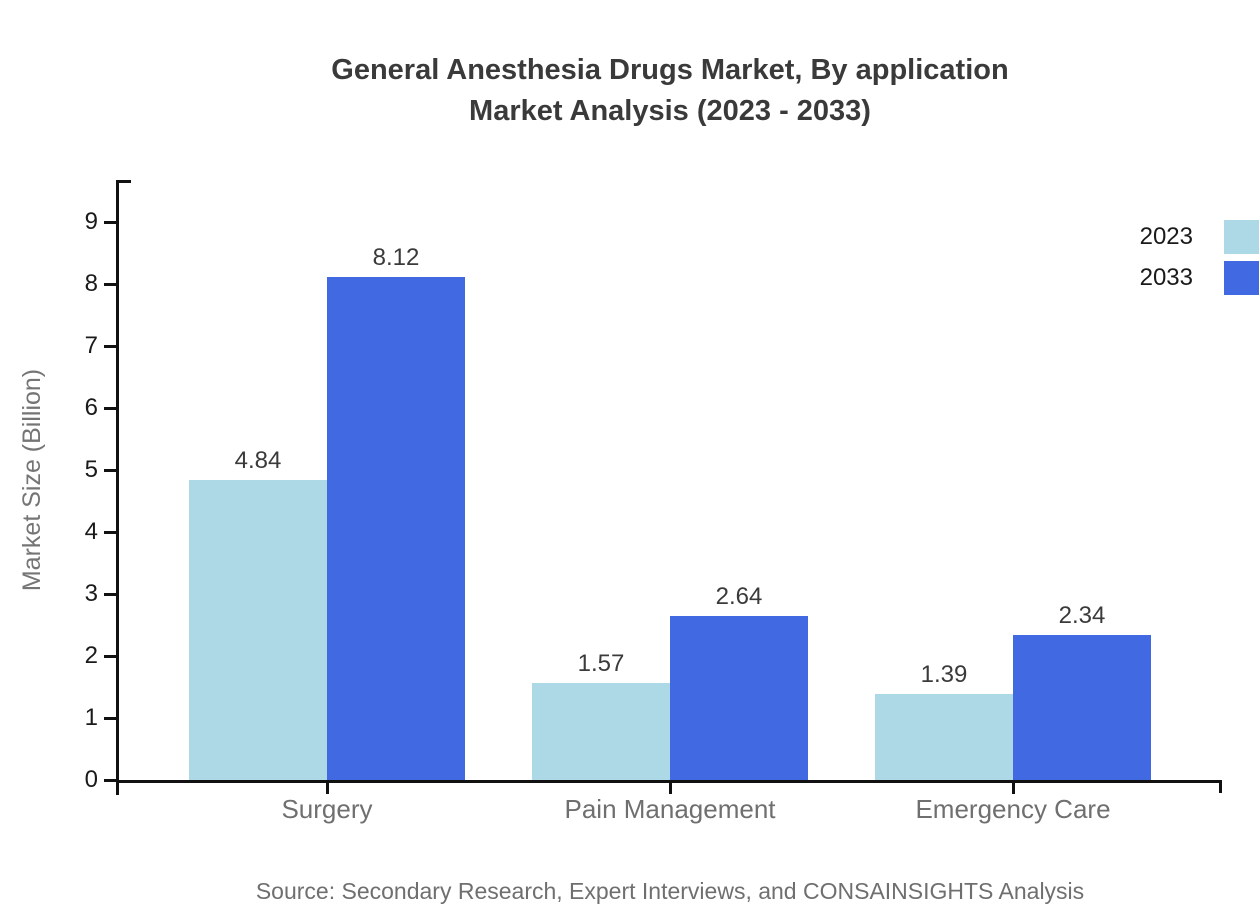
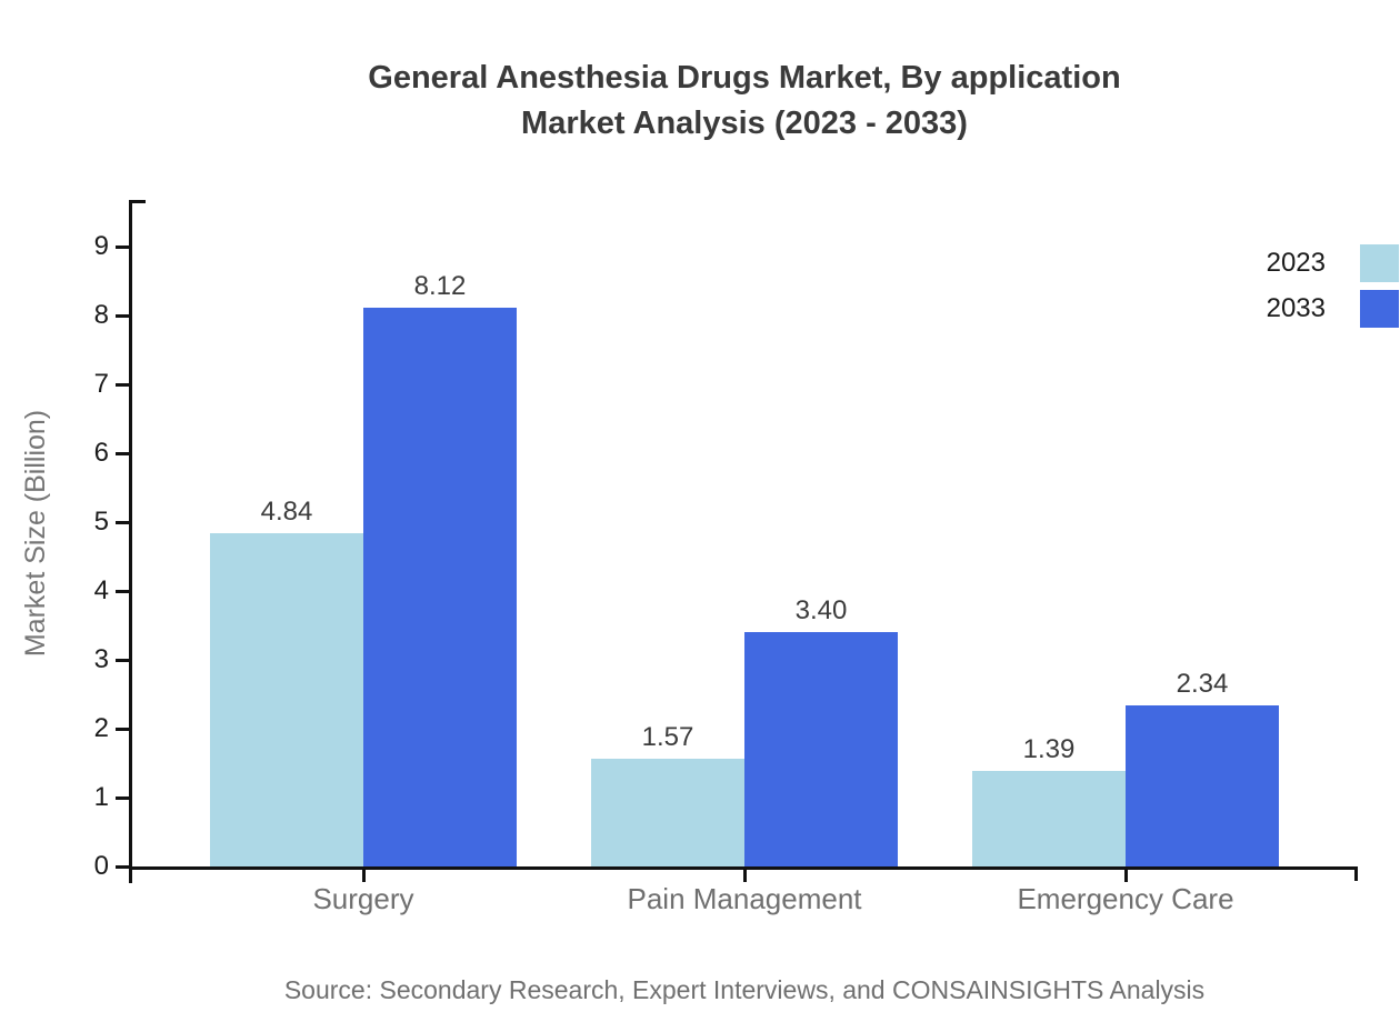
2033/Pain Management: 2.64 -> 3.40
